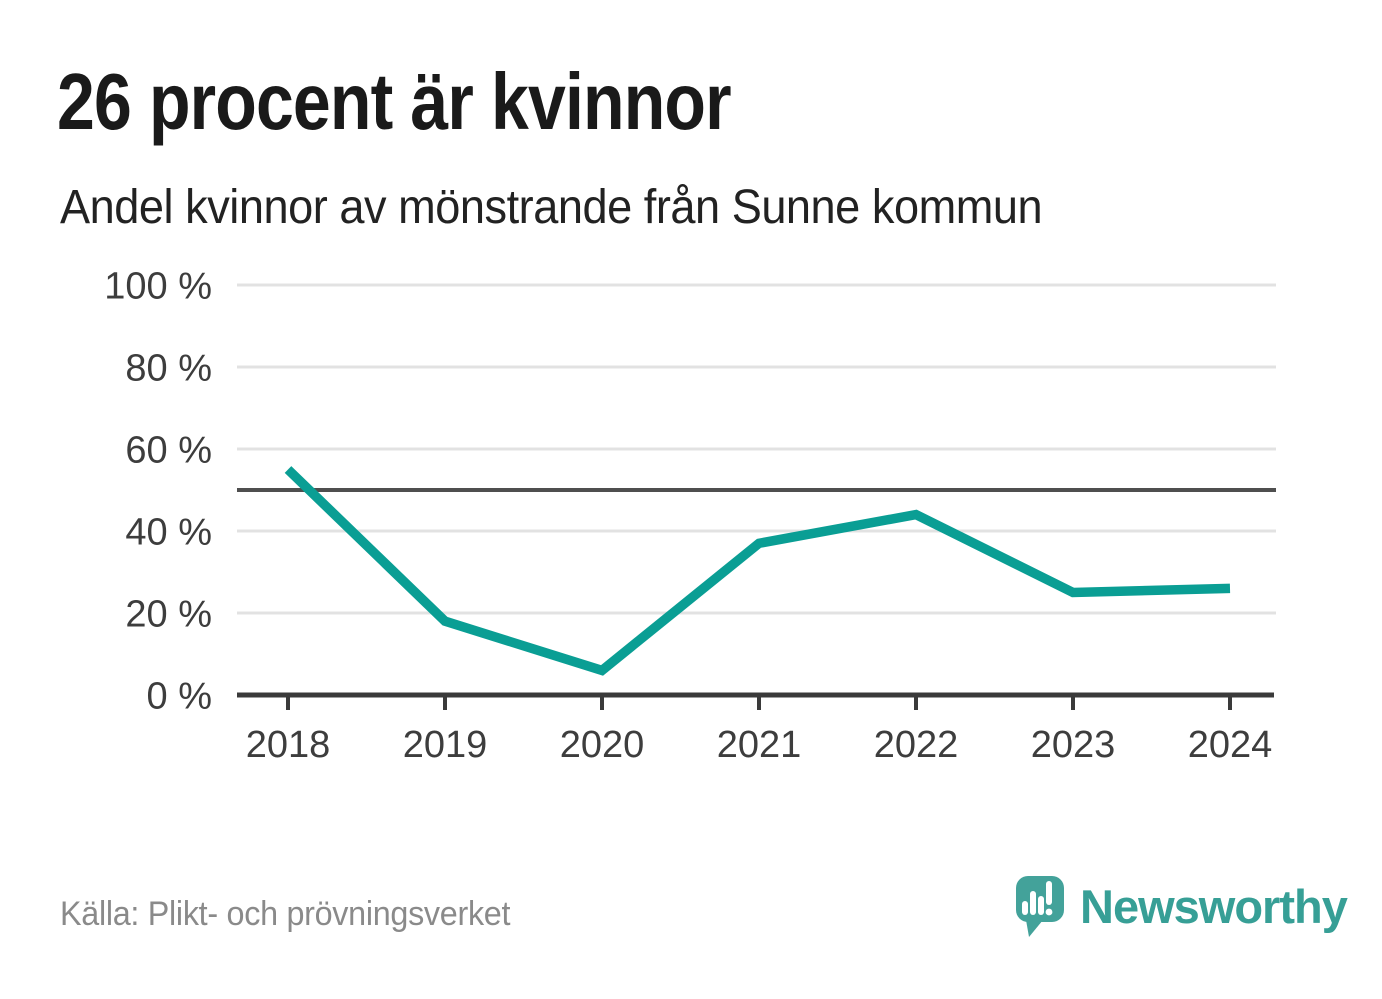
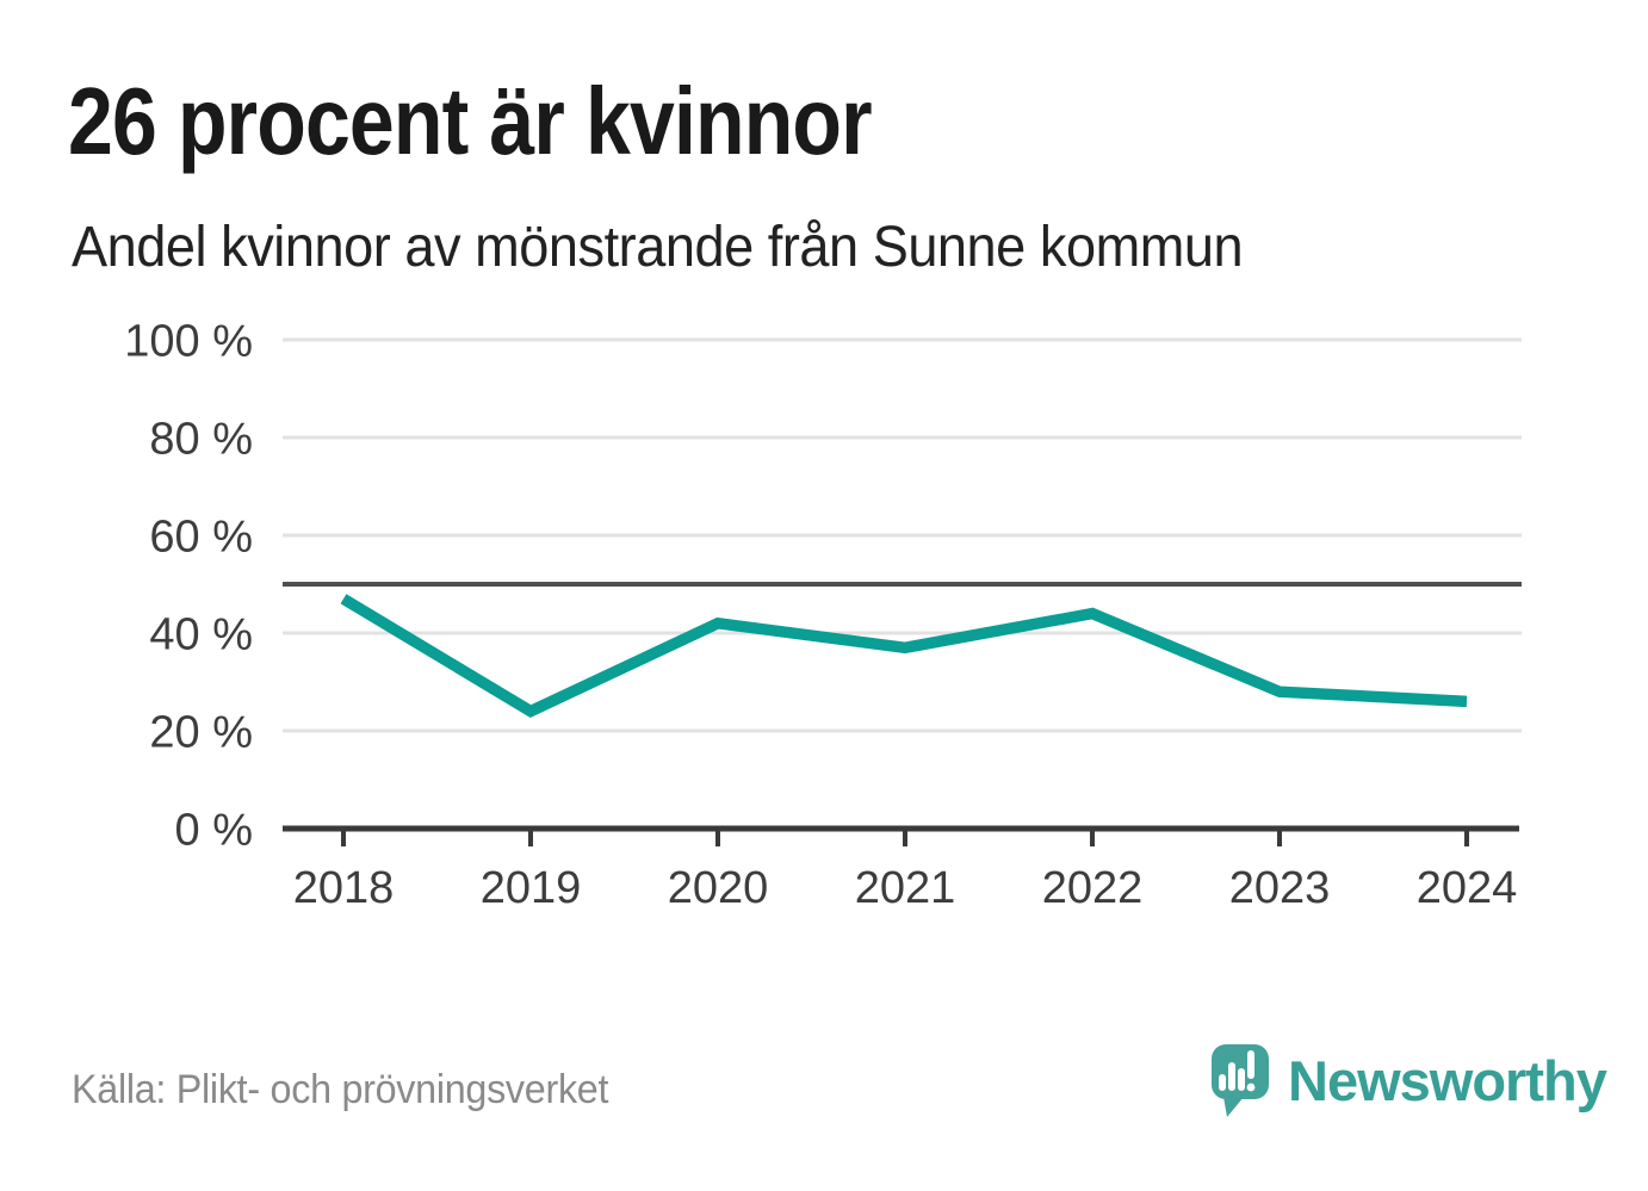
2018: 55% -> 47%
2019: 18% -> 24%
2020: 6% -> 42%
2023: 25% -> 28%
